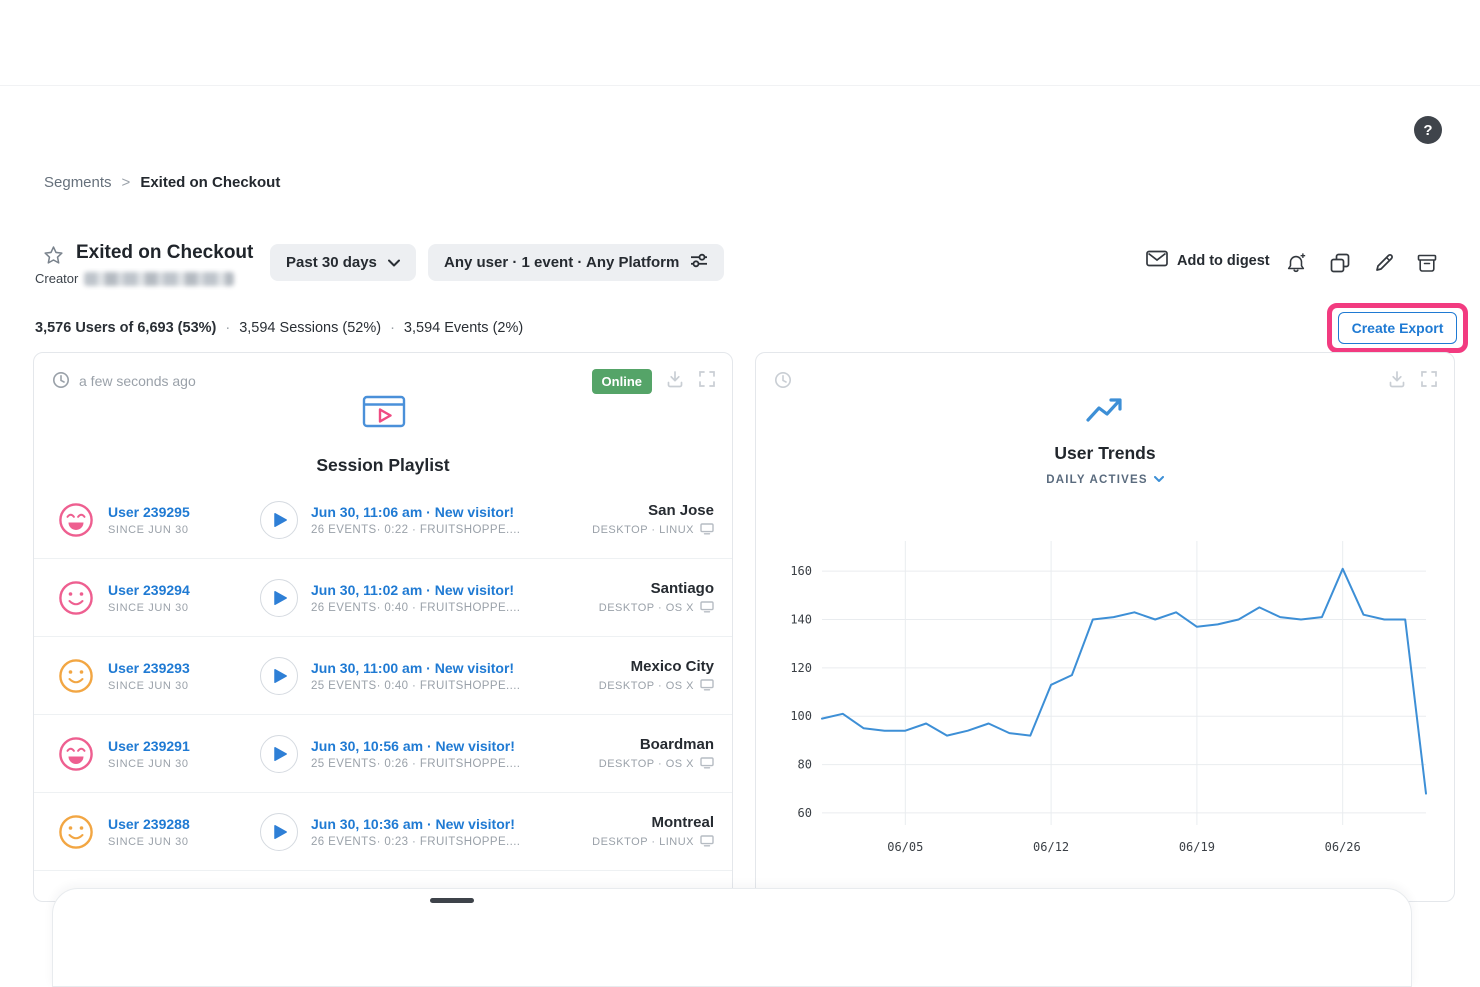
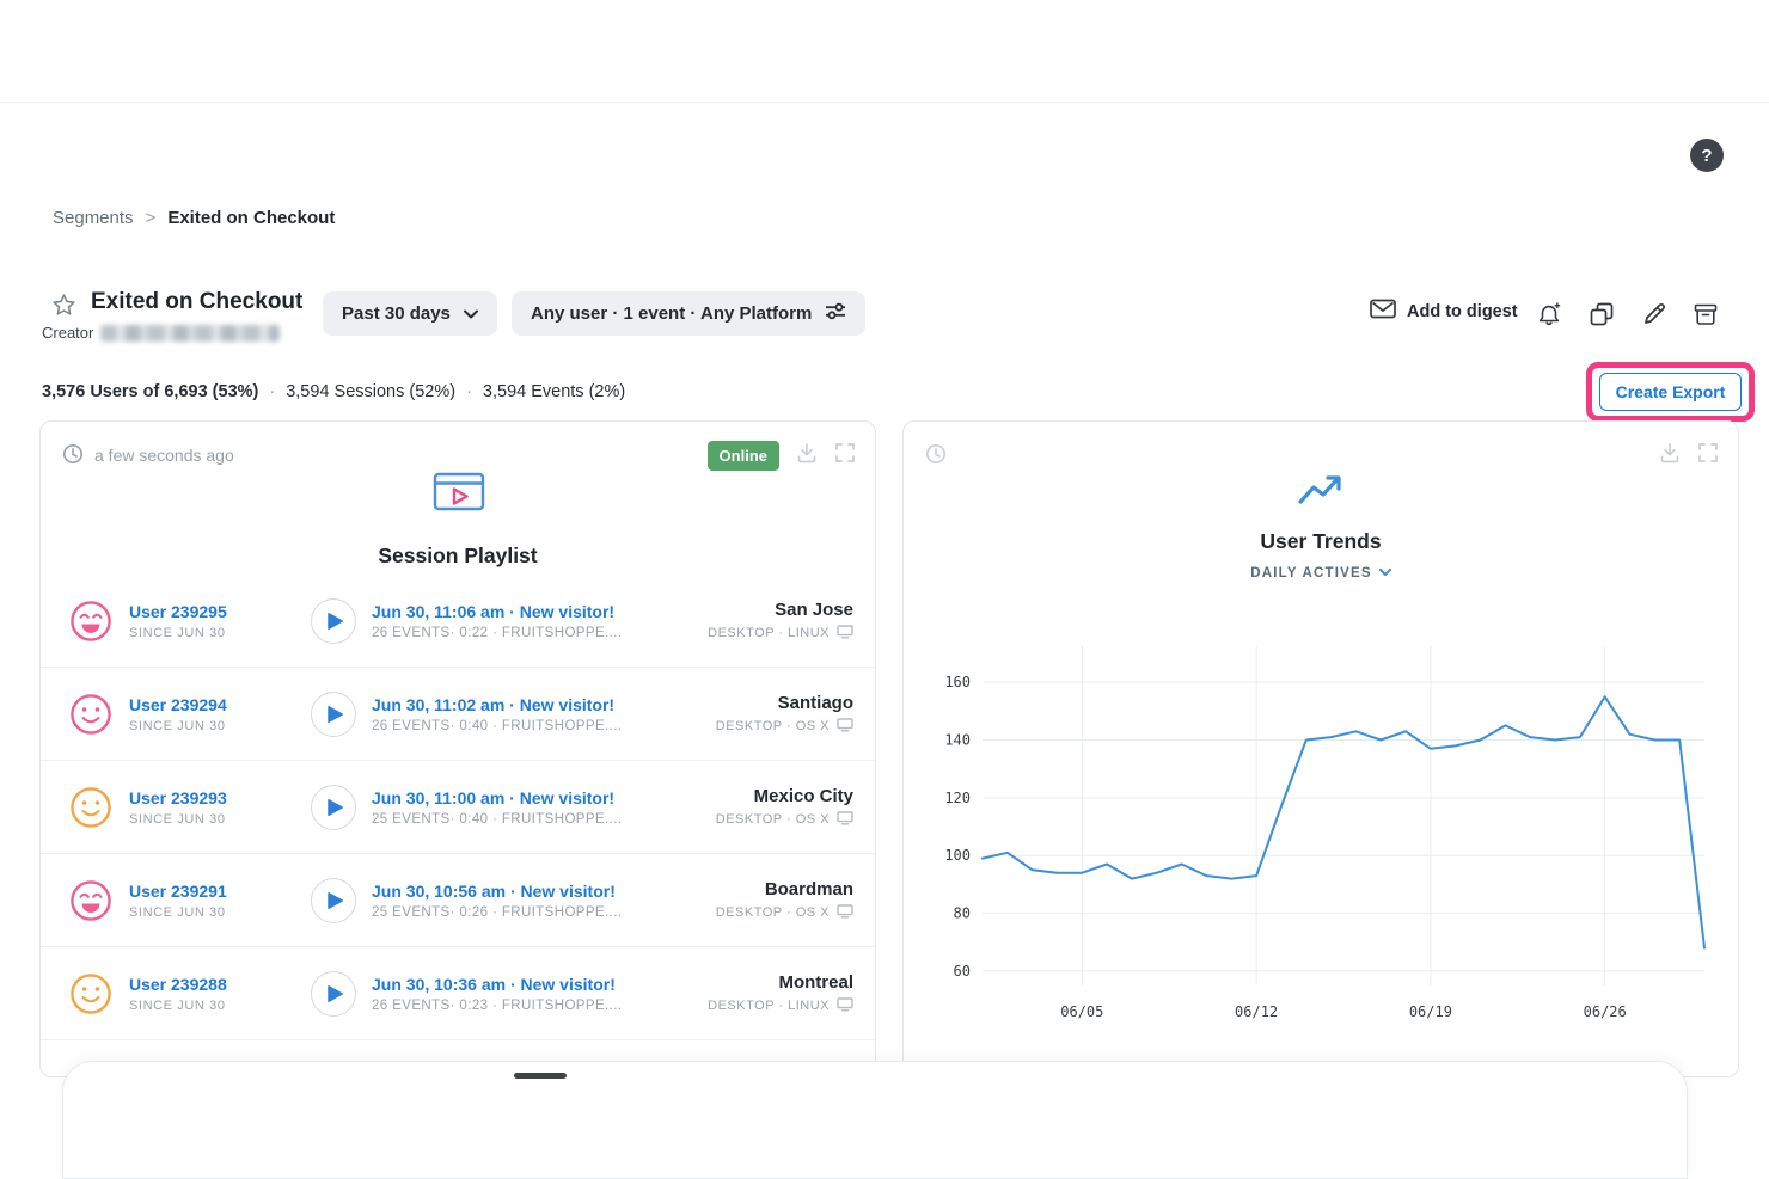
06/12: 113 -> 93
06/26: 161 -> 155
